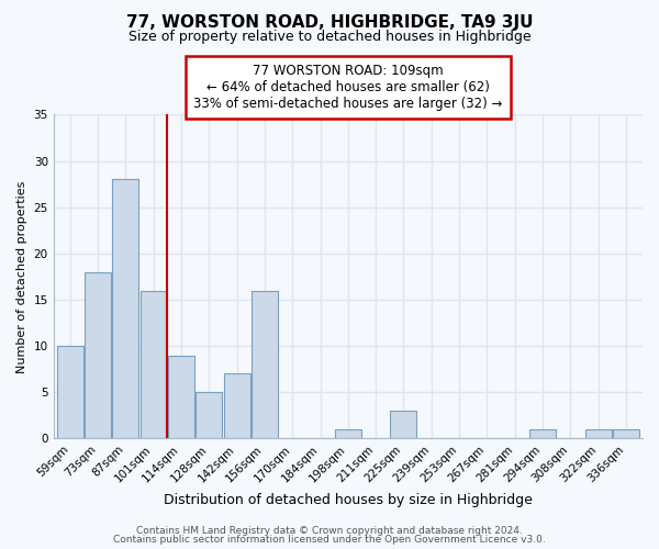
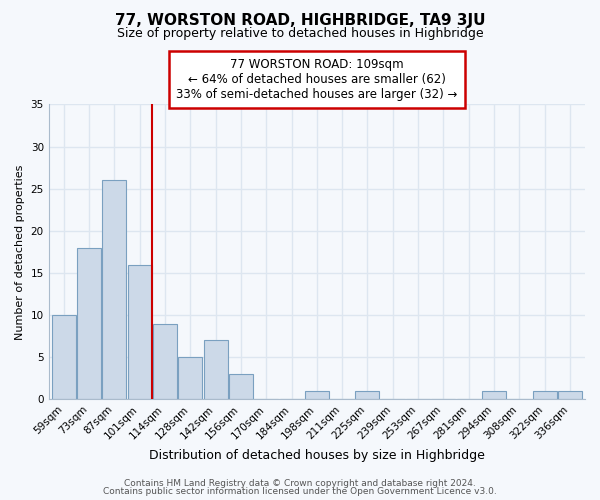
87sqm: 28 -> 26
156sqm: 16 -> 3
225sqm: 3 -> 1
